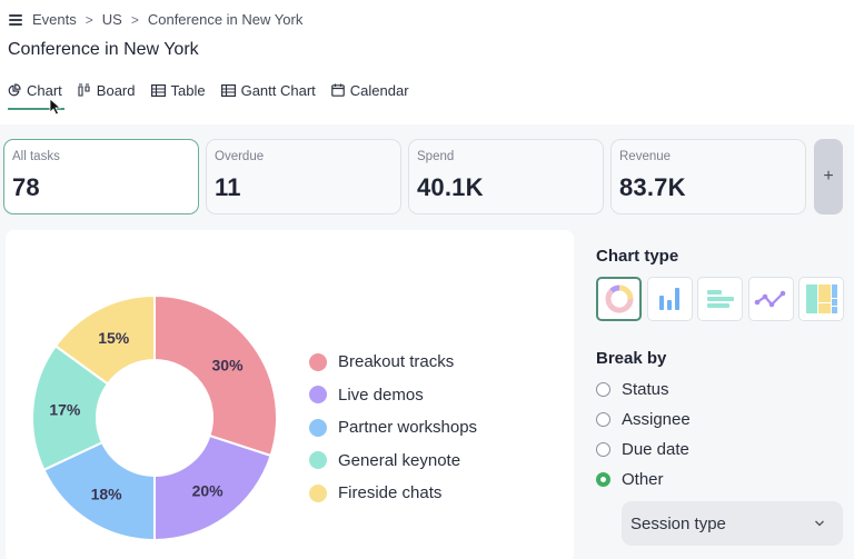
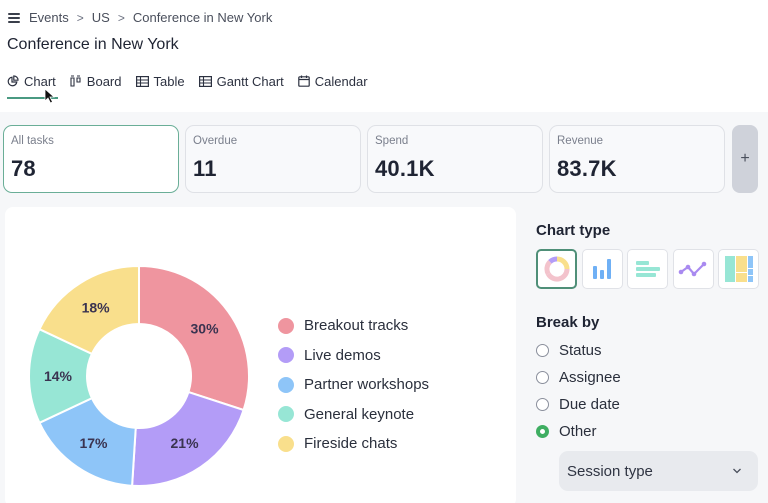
Live demos: 20% -> 21%
Partner workshops: 18% -> 17%
General keynote: 17% -> 14%
Fireside chats: 15% -> 18%
